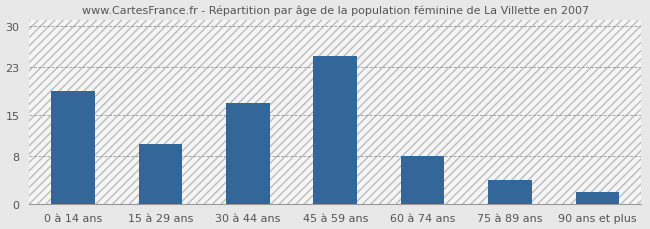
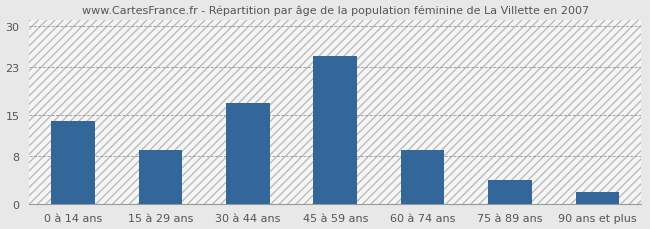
0 à 14 ans: 19 -> 14
15 à 29 ans: 10 -> 9
60 à 74 ans: 8 -> 9
